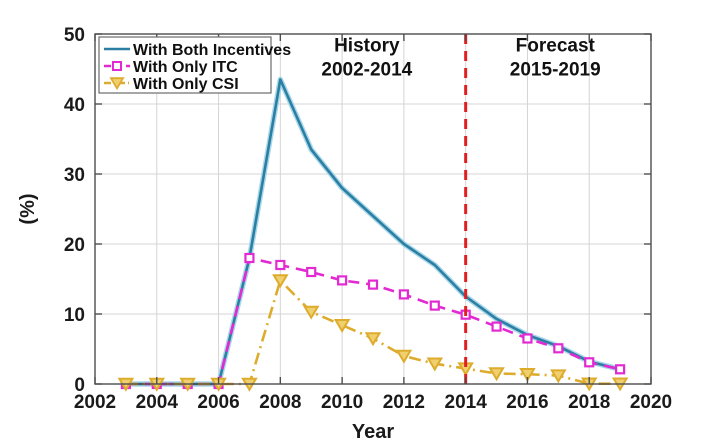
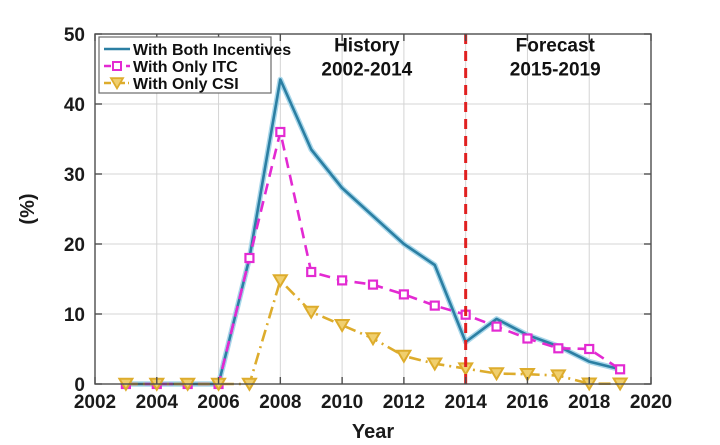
With Only ITC/2008: 17 -> 36
With Both Incentives/2014: 12 -> 6
With Only ITC/2018: 3 -> 5
